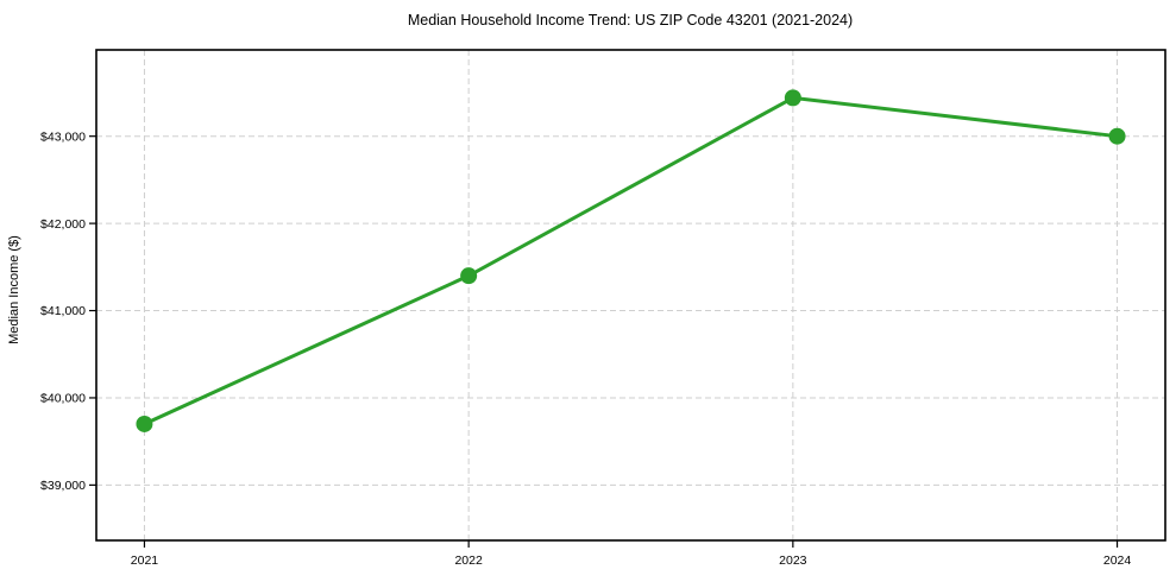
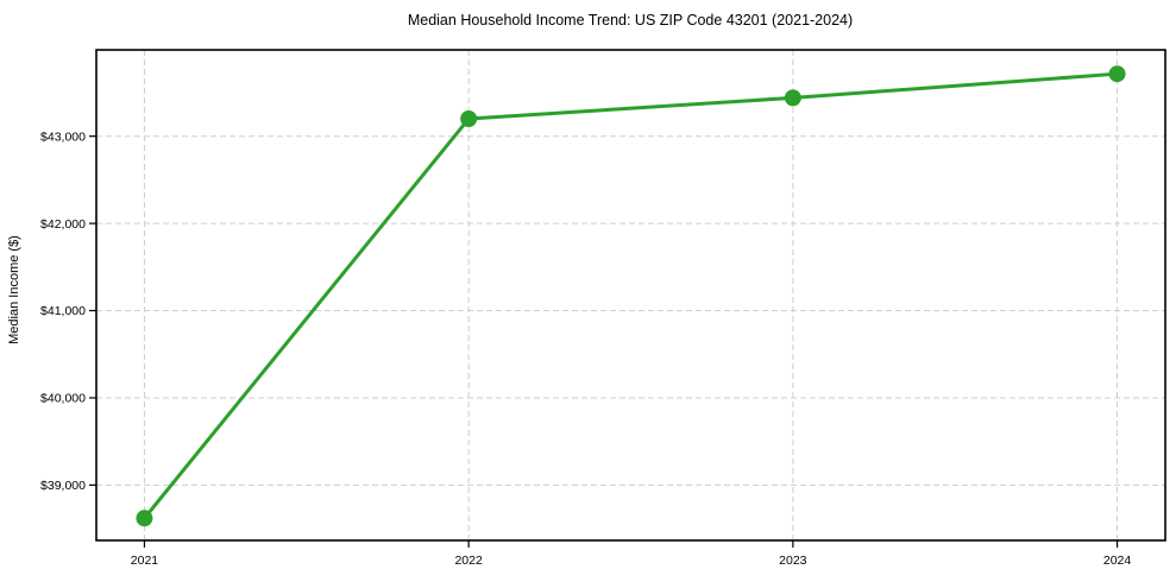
2021: $39700 -> $38600
2022: $41400 -> $43200
2024: $43000 -> $43700
